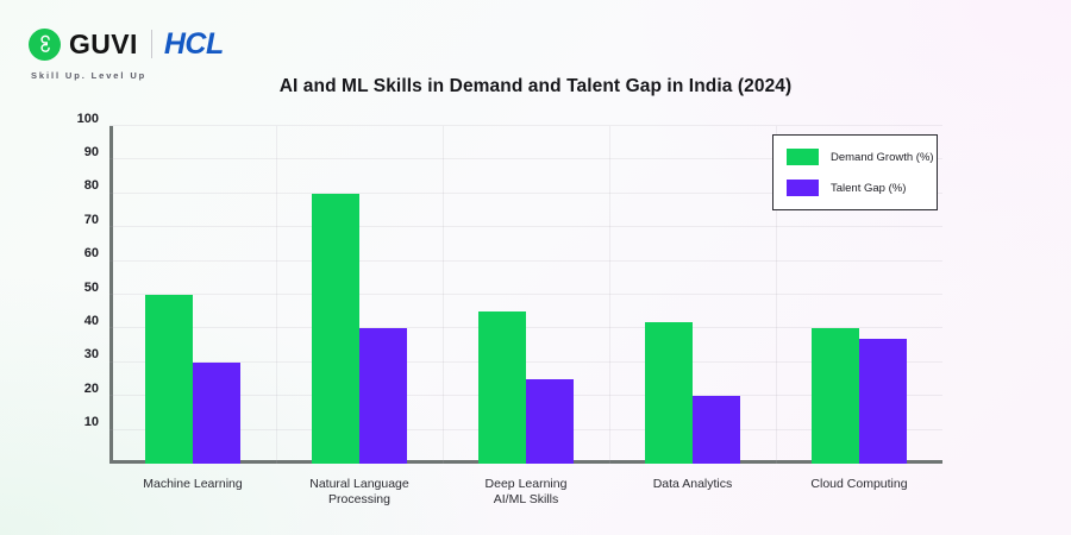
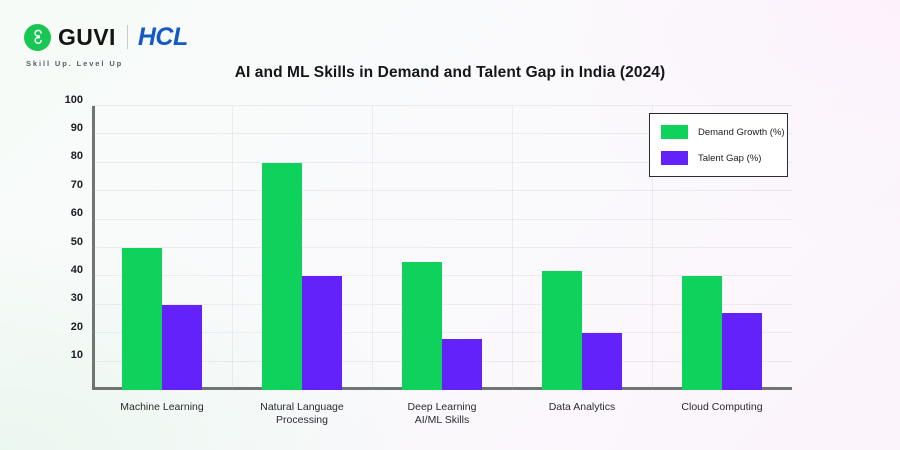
Talent Gap (%)/Deep Learning AI/ML Skills: 25 -> 18
Talent Gap (%)/Cloud Computing: 37 -> 27
